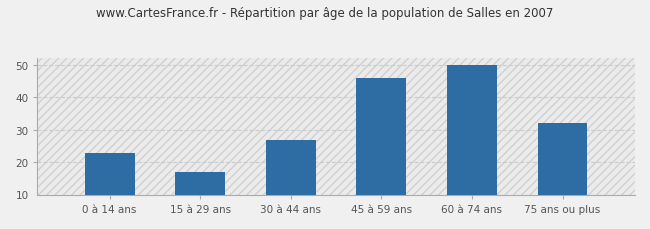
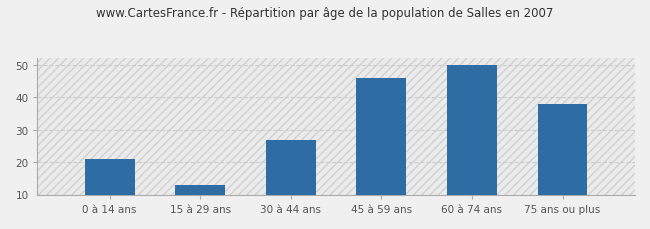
0 à 14 ans: 23 -> 21
15 à 29 ans: 17 -> 13
75 ans ou plus: 32 -> 38
